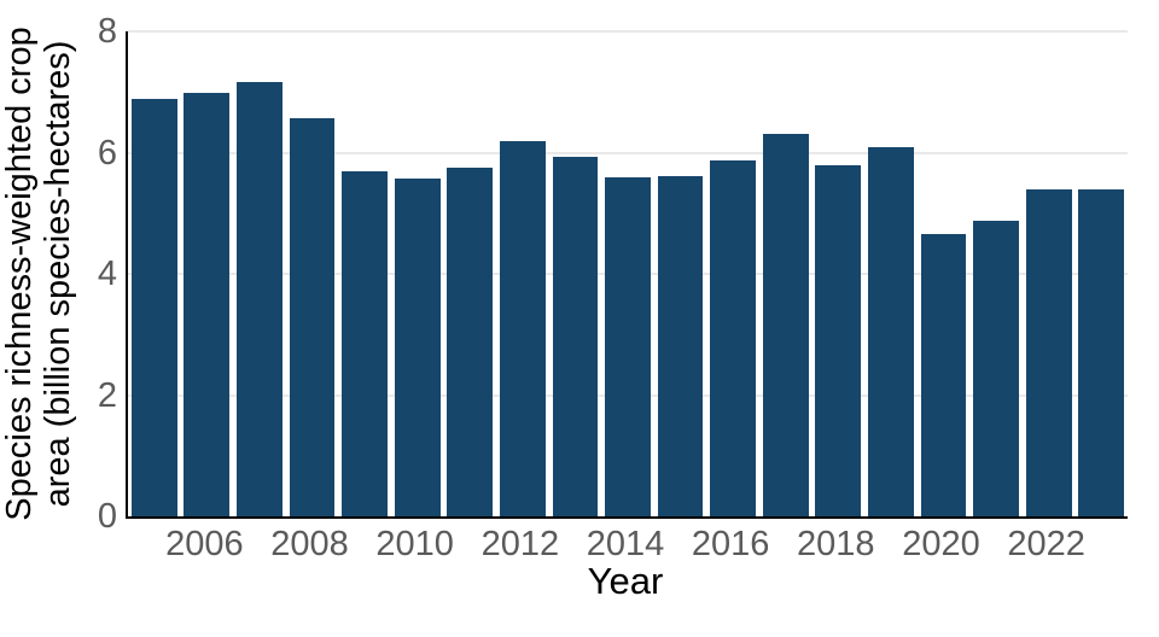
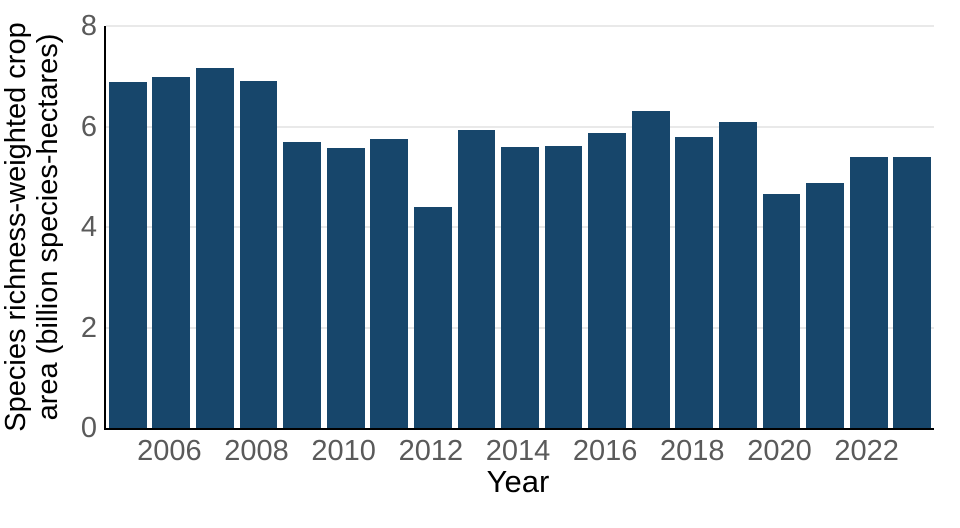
2008: 6.6 -> 6.9
2012: 6.2 -> 4.4
